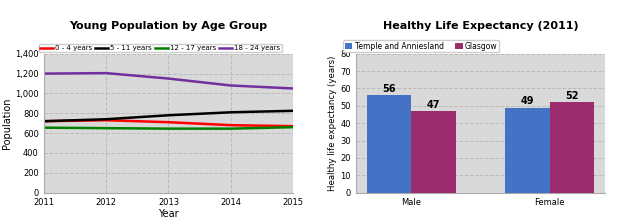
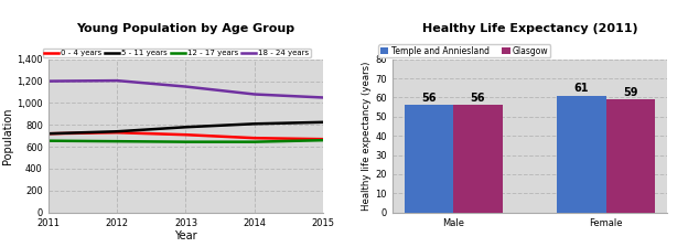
Healthy Life Expectancy (2011)/Glasgow/Male: 47 -> 56
Healthy Life Expectancy (2011)/Temple and Anniesland/Female: 49 -> 61
Healthy Life Expectancy (2011)/Glasgow/Female: 52 -> 59
